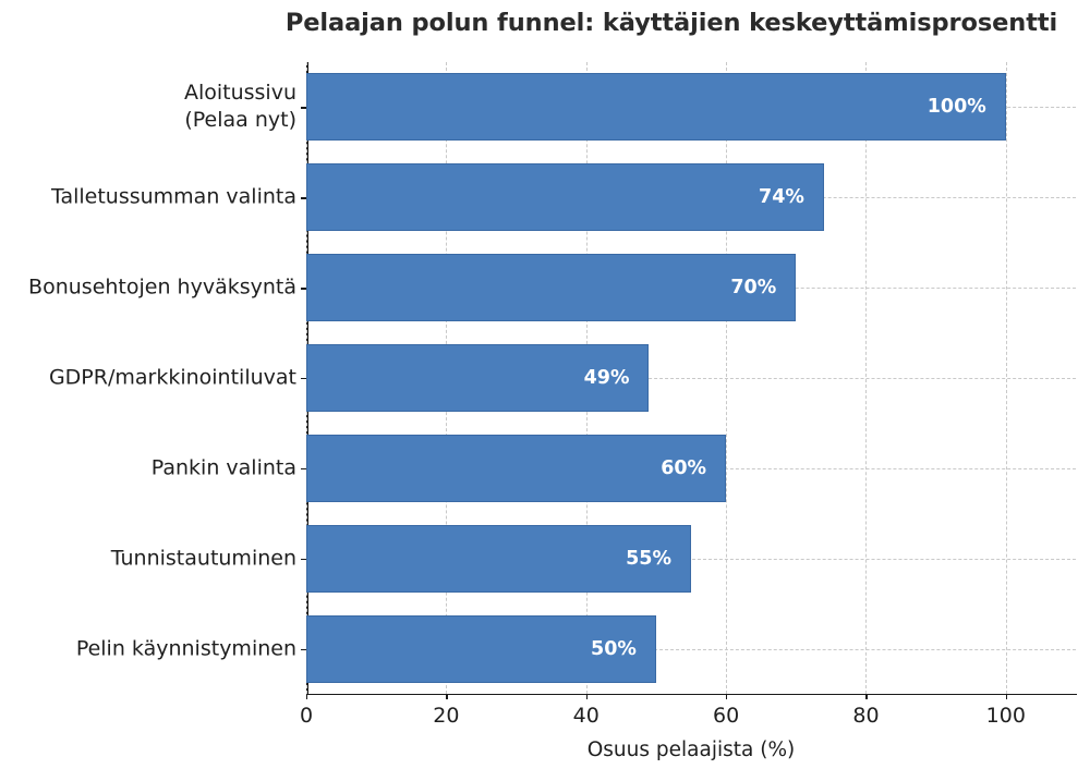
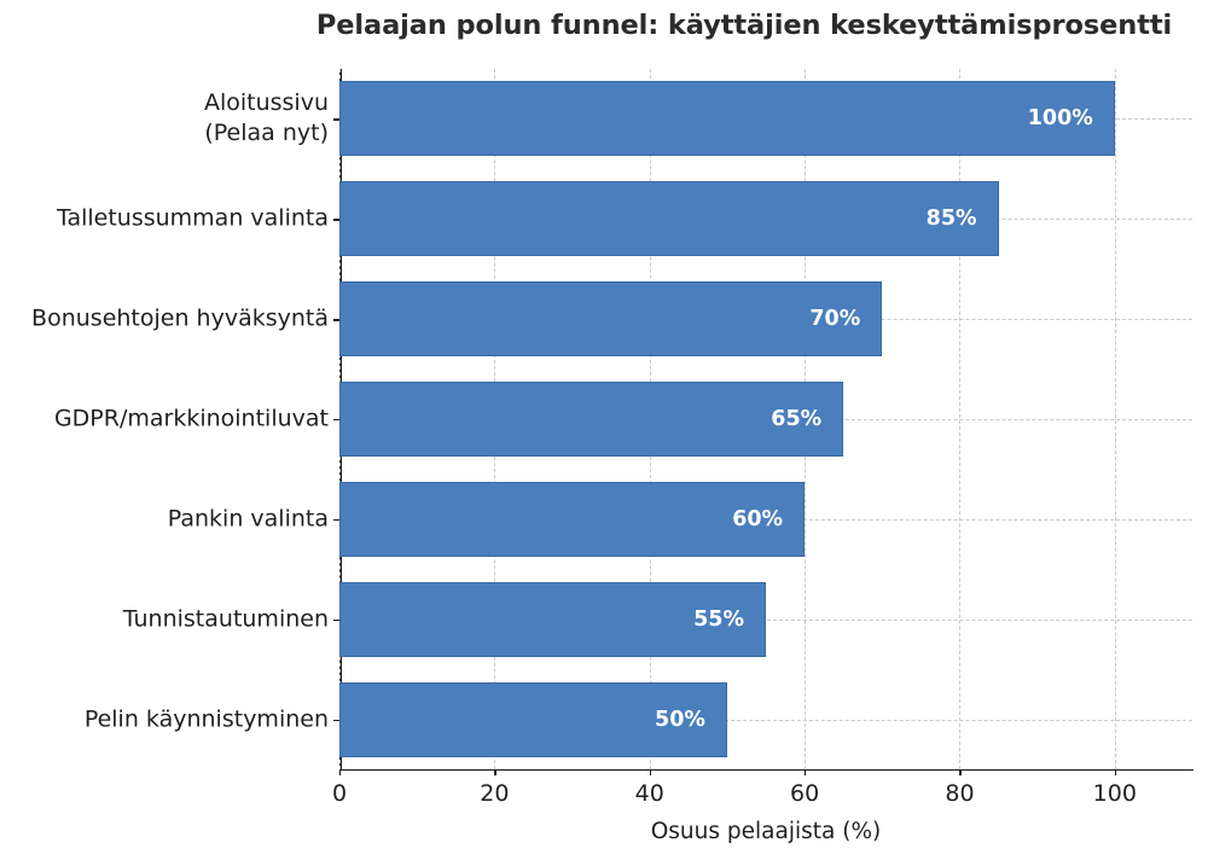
Talletussumman valinta: 74% -> 85%
GDPR/markkinointiluvat: 49% -> 65%
